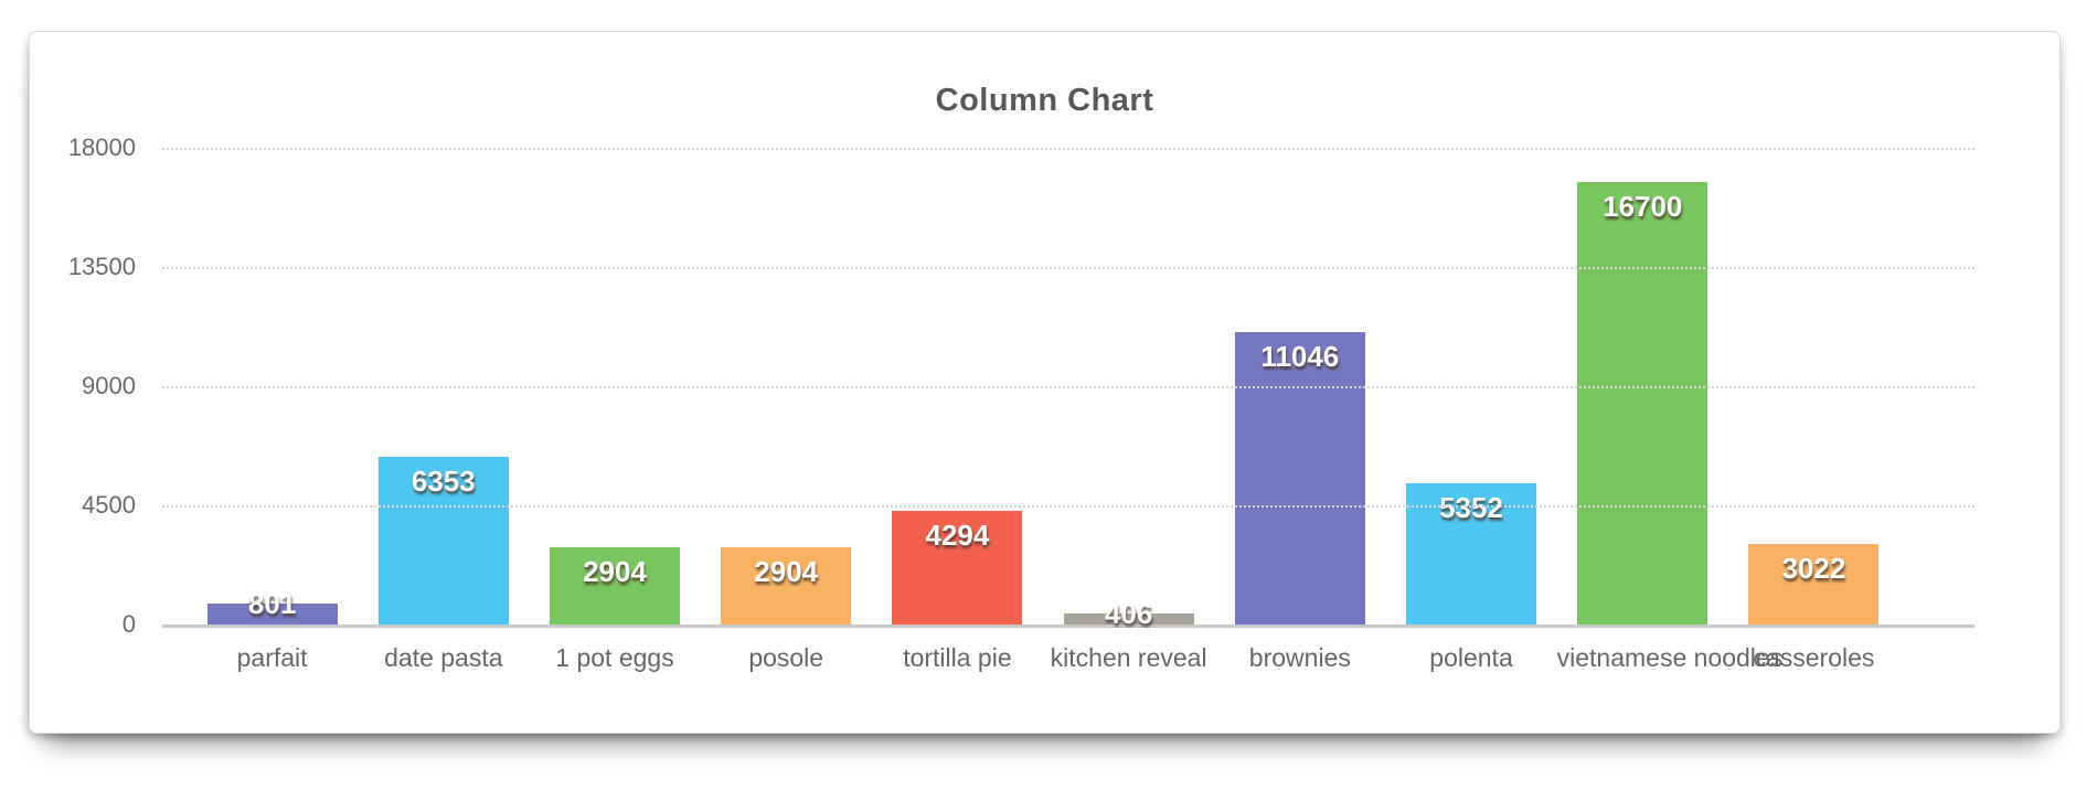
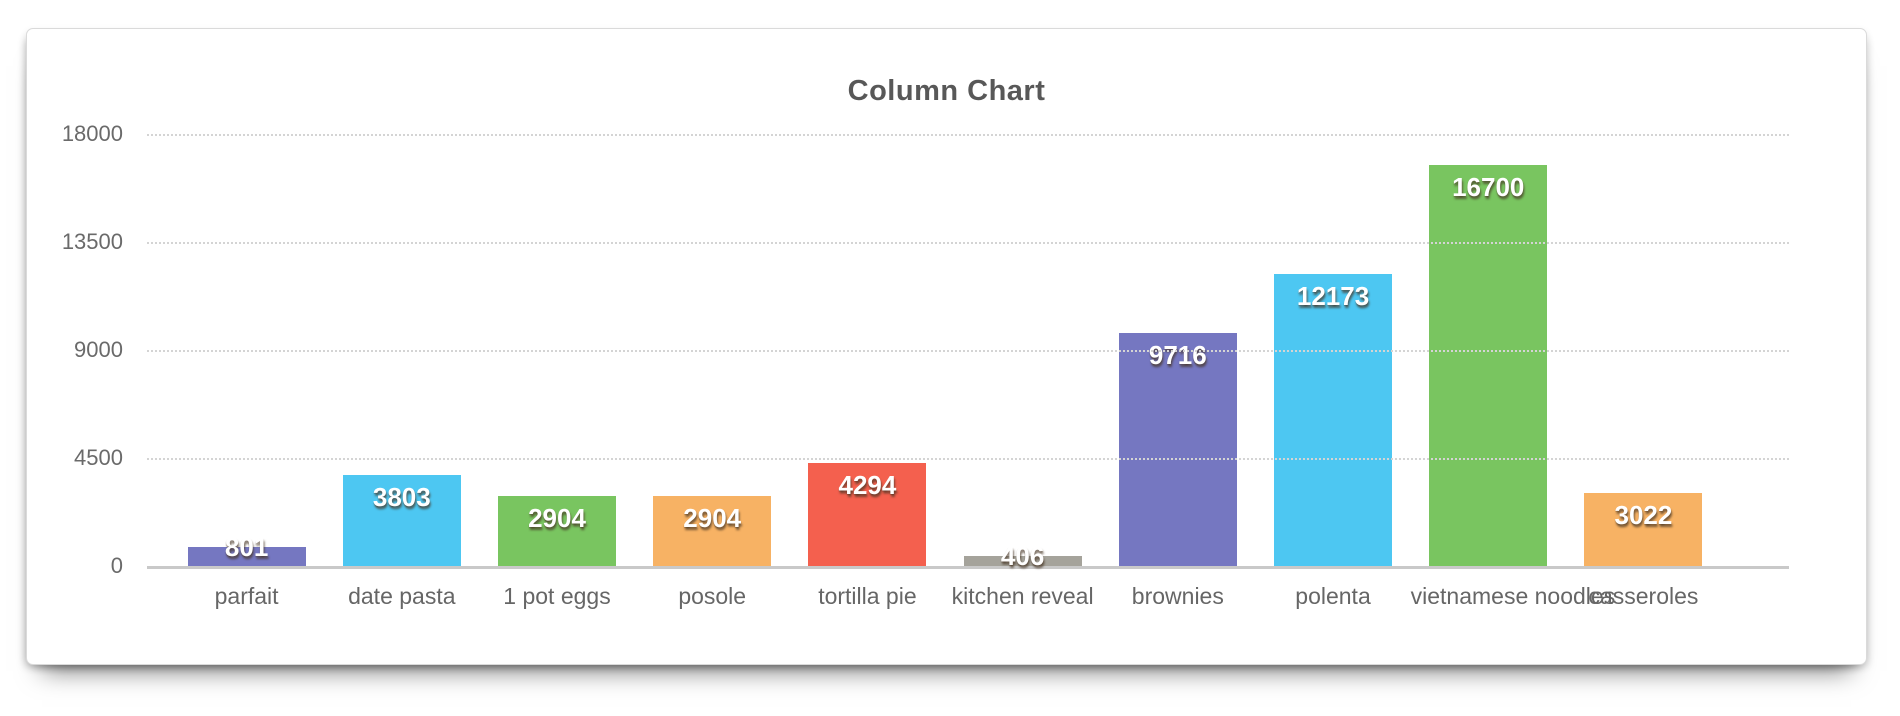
date pasta: 6353 -> 3803
brownies: 11046 -> 9716
polenta: 5352 -> 12173
